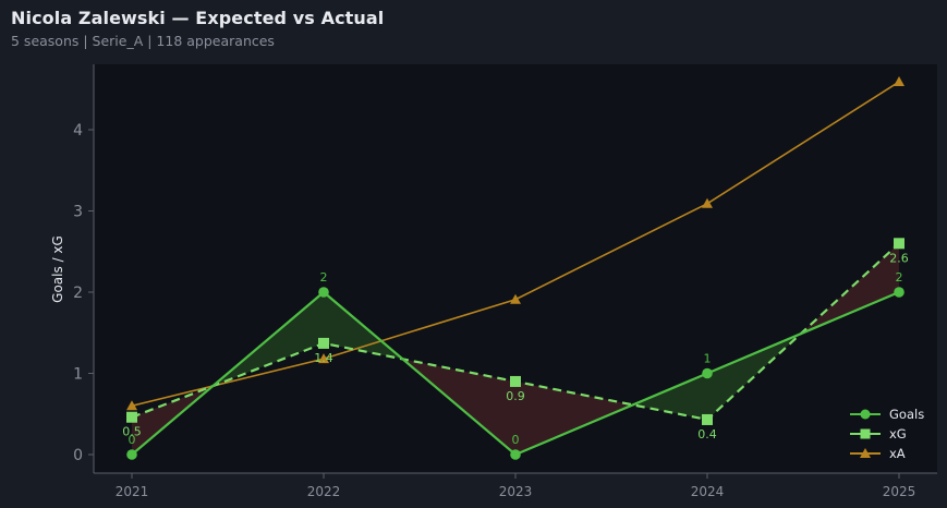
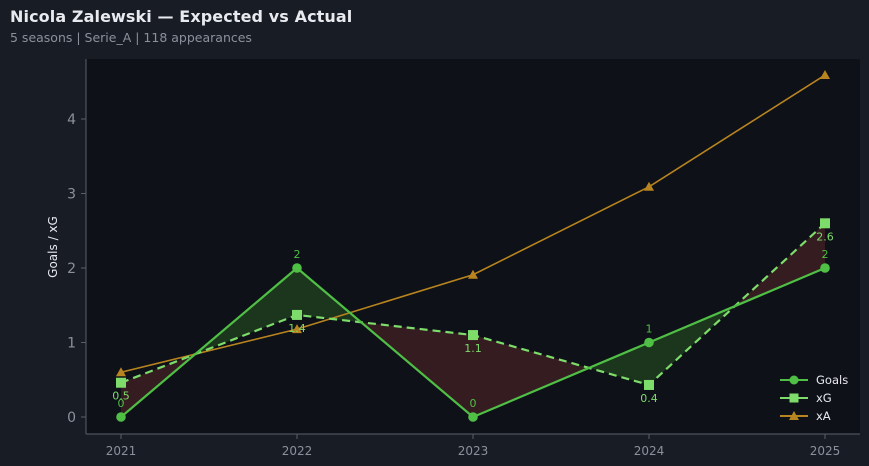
xG/2023: 0.9 -> 1.1
